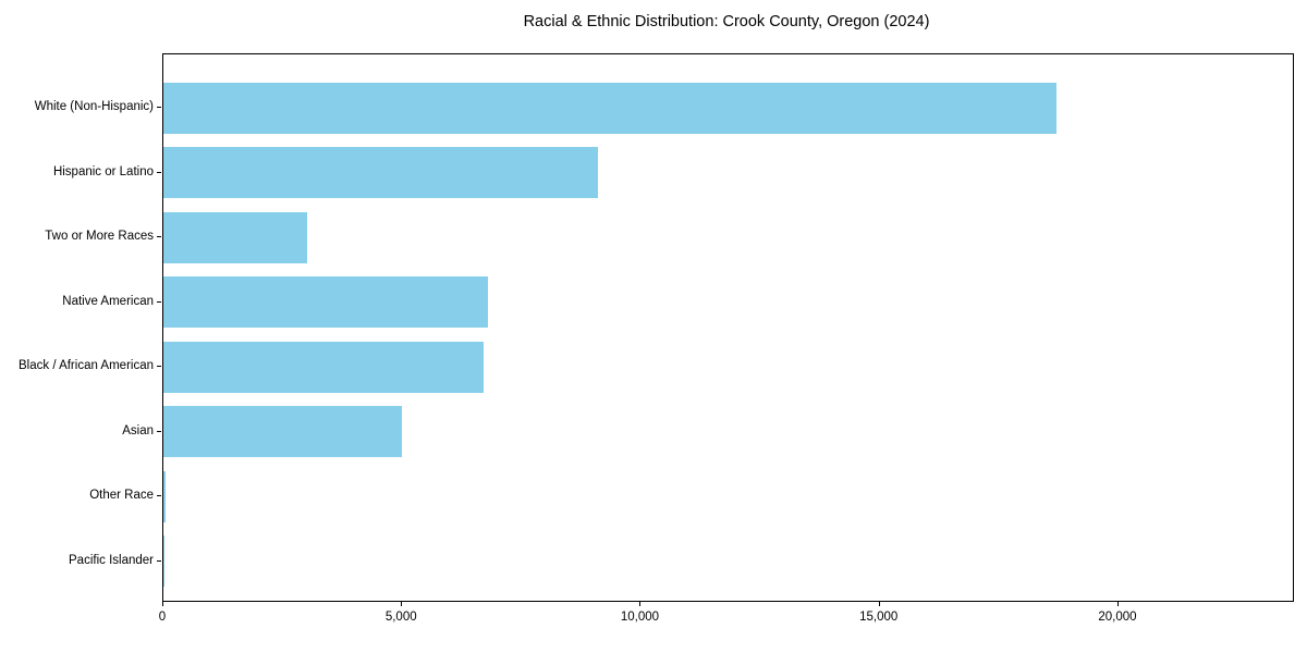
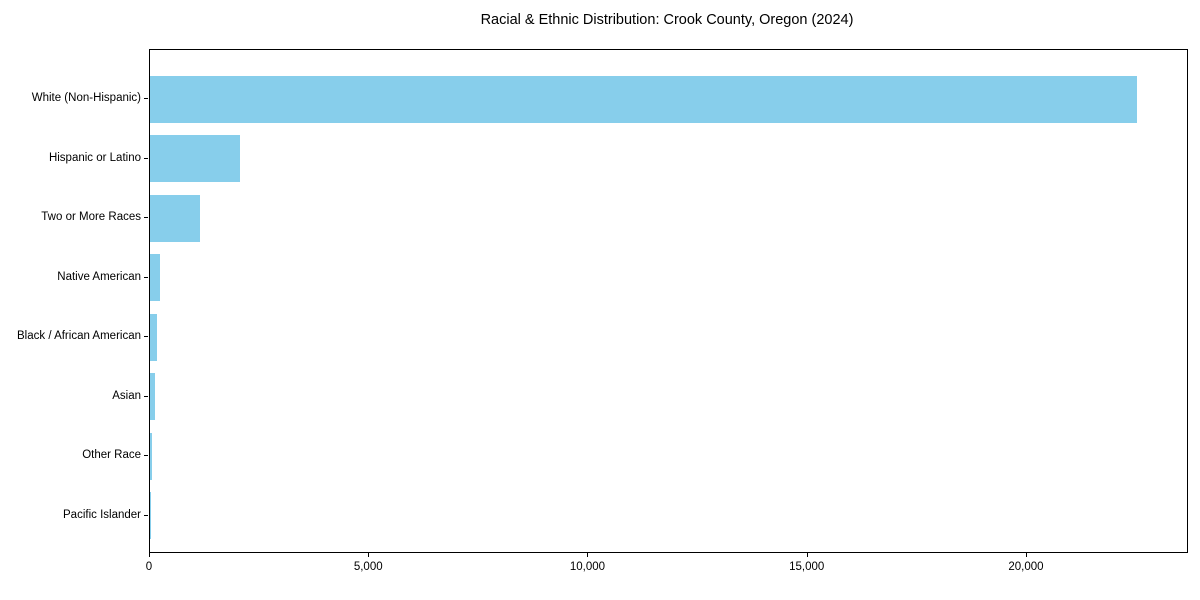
White (Non-Hispanic): 18700 -> 22500
Hispanic or Latino: 9100 -> 2000
Two or More Races: 3000 -> 1200
Native American: 6800 -> 200
Black / African American: 6700 -> 200
Asian: 5000 -> 100
